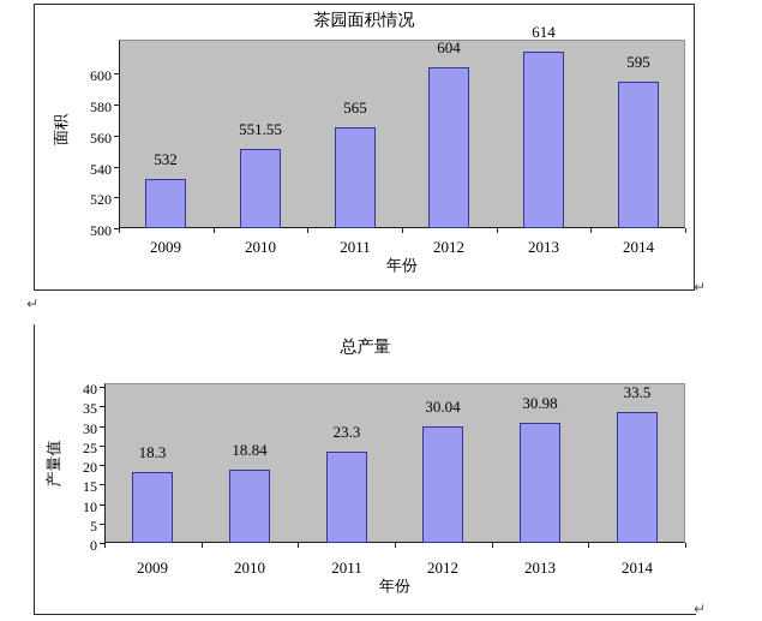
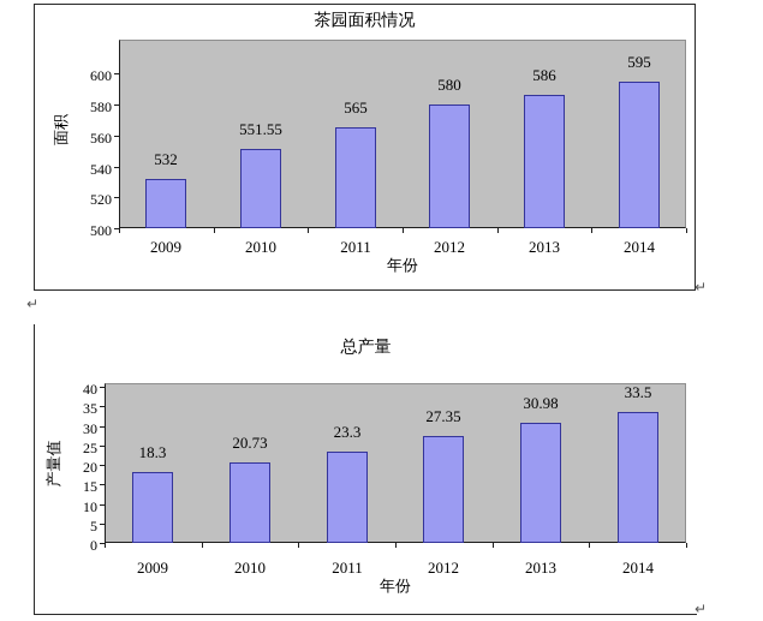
茶园面积情况/2012: 604 -> 580
茶园面积情况/2013: 614 -> 586
总产量/2010: 18.84 -> 20.73
总产量/2012: 30.04 -> 27.35
